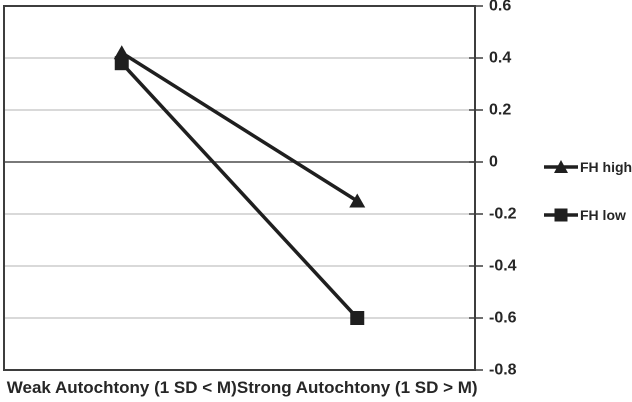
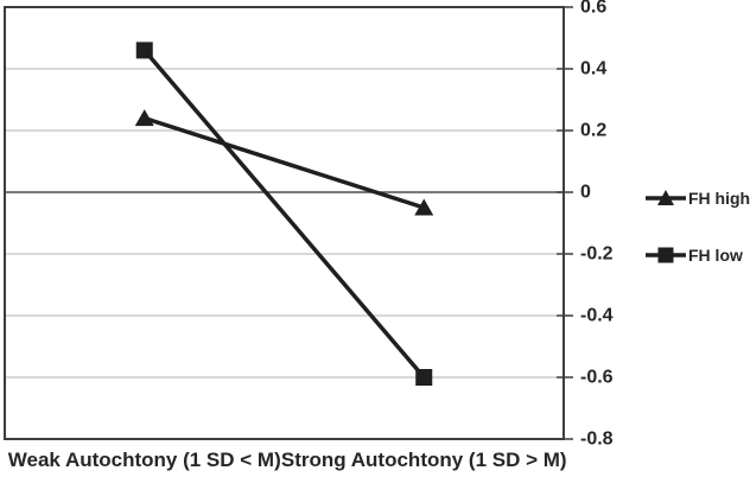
FH high/Weak Autochtony (1 SD < M): 0.42 -> 0.24
FH low/Weak Autochtony (1 SD < M): 0.38 -> 0.46
FH high/Strong Autochtony (1 SD > M): -0.15 -> -0.05
